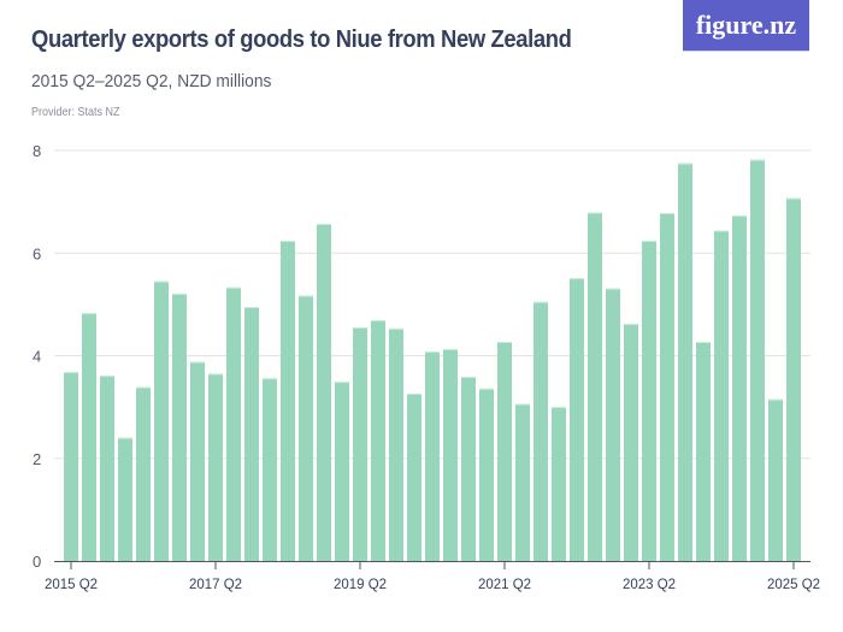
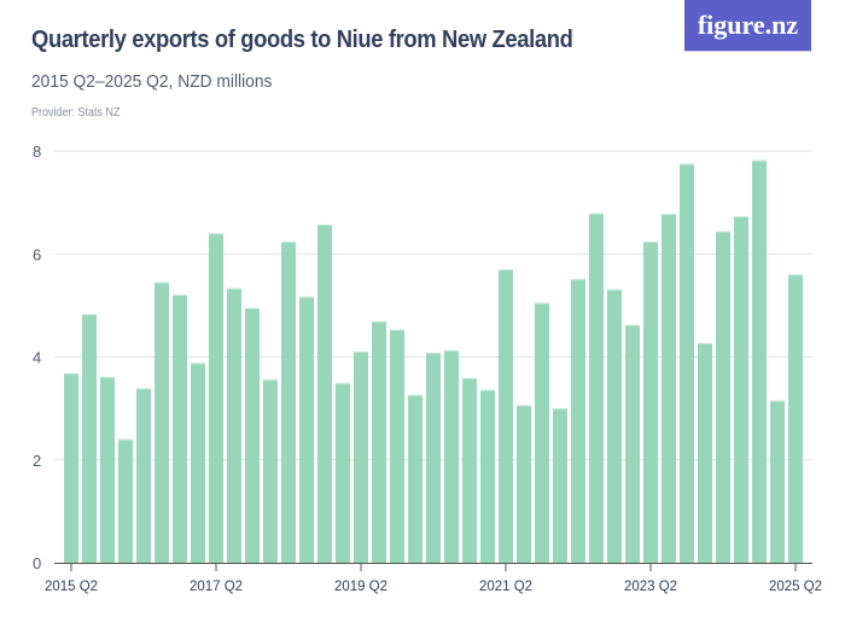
2017 Q2: 3.6 -> 6.4
2019 Q2: 4.5 -> 4.1
2021 Q2: 4.3 -> 5.7
2025 Q2: 7.1 -> 5.6
